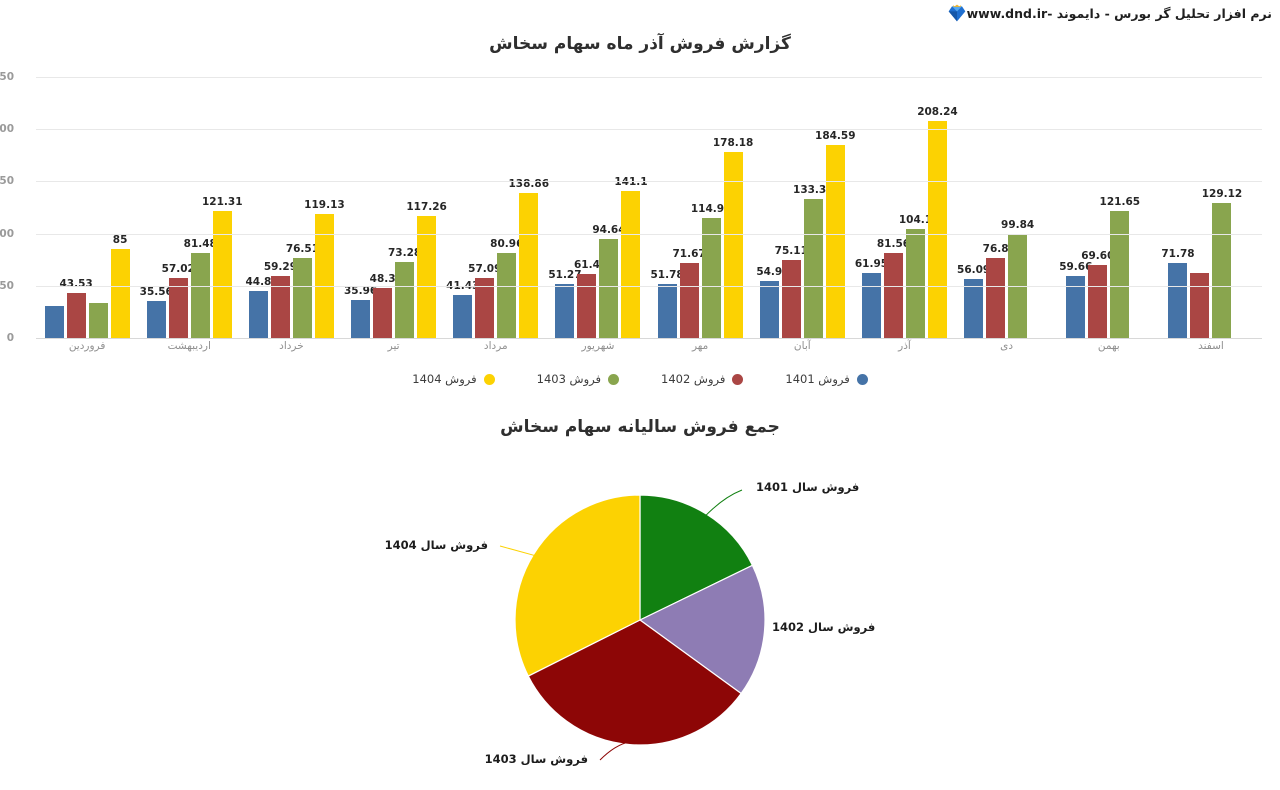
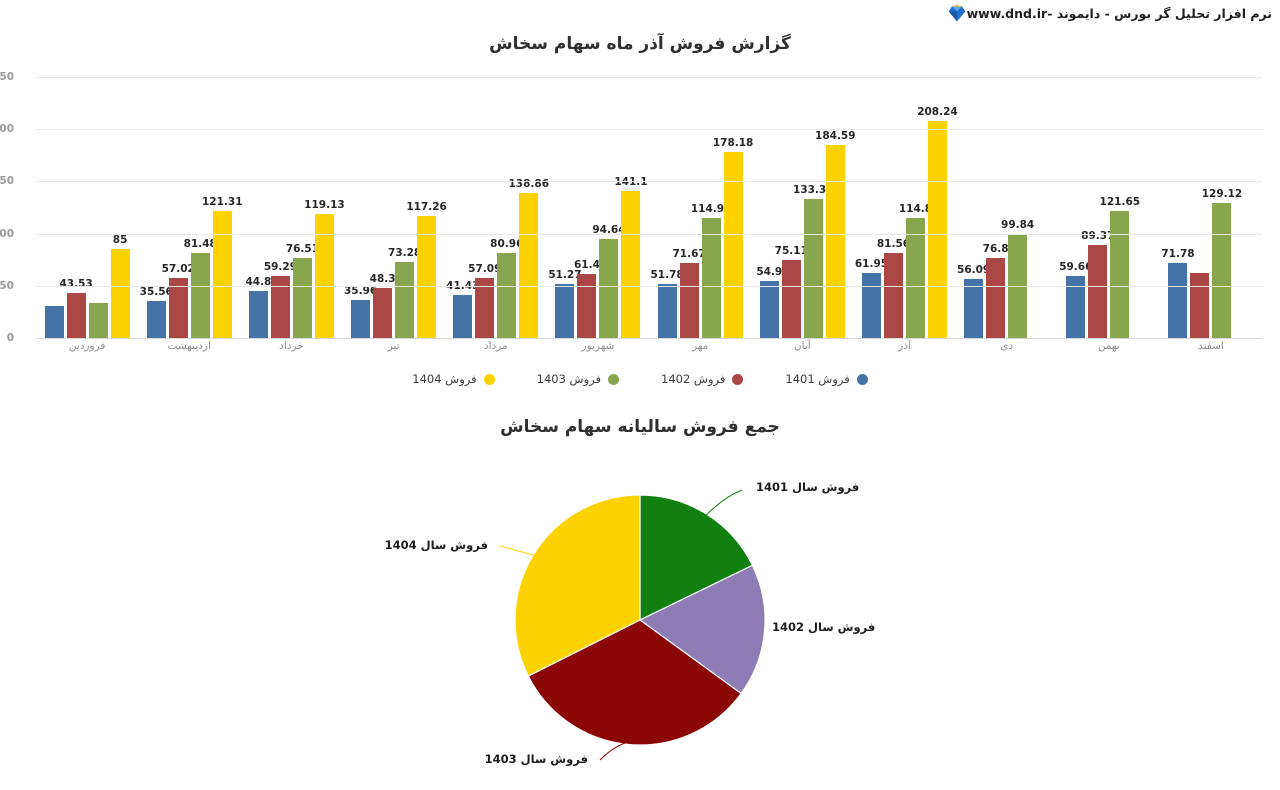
گزارش فروش آذر ماه سهام سخاش/فروش 1403/آذر: 104.1 -> 114.8
گزارش فروش آذر ماه سهام سخاش/فروش 1402/بهمن: 69.60 -> 89.37
